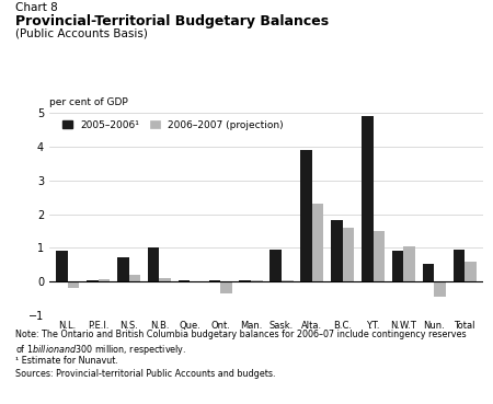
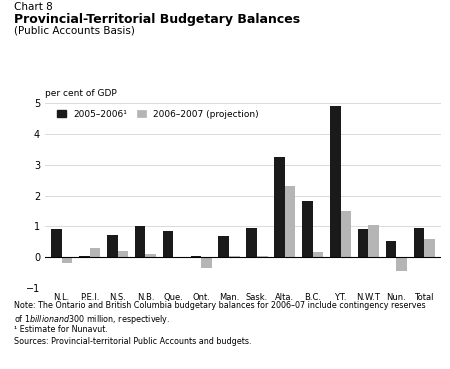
2006–2007 (projection)/P.E.I.: 0.08 -> 0.30
2005–2006¹/Que.: 0.04 -> 0.85
2005–2006¹/Man.: 0.05 -> 0.70
2005–2006¹/Alta.: 3.90 -> 3.25
2006–2007 (projection)/B.C.: 1.60 -> 0.15
